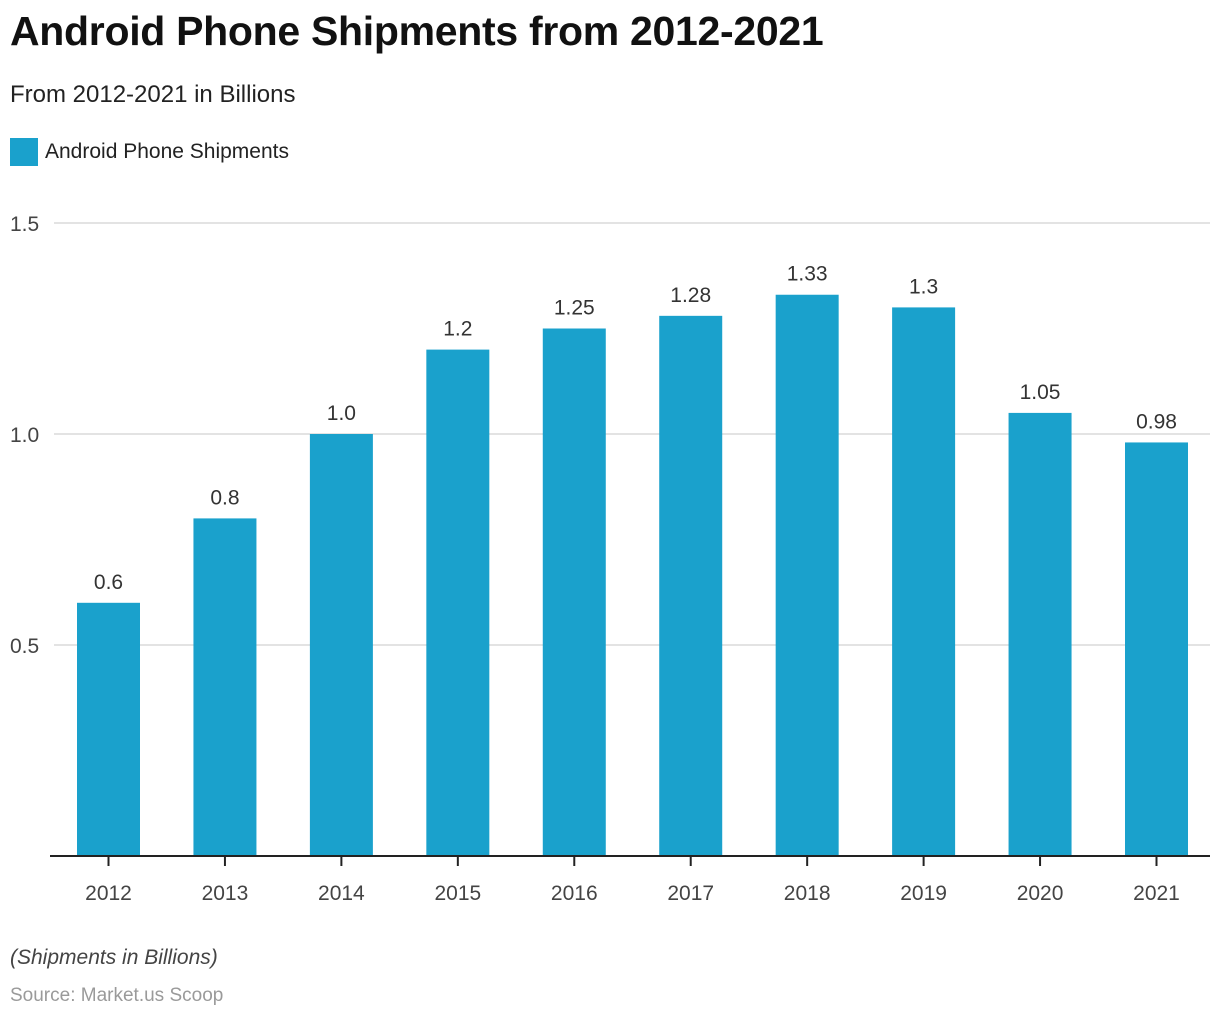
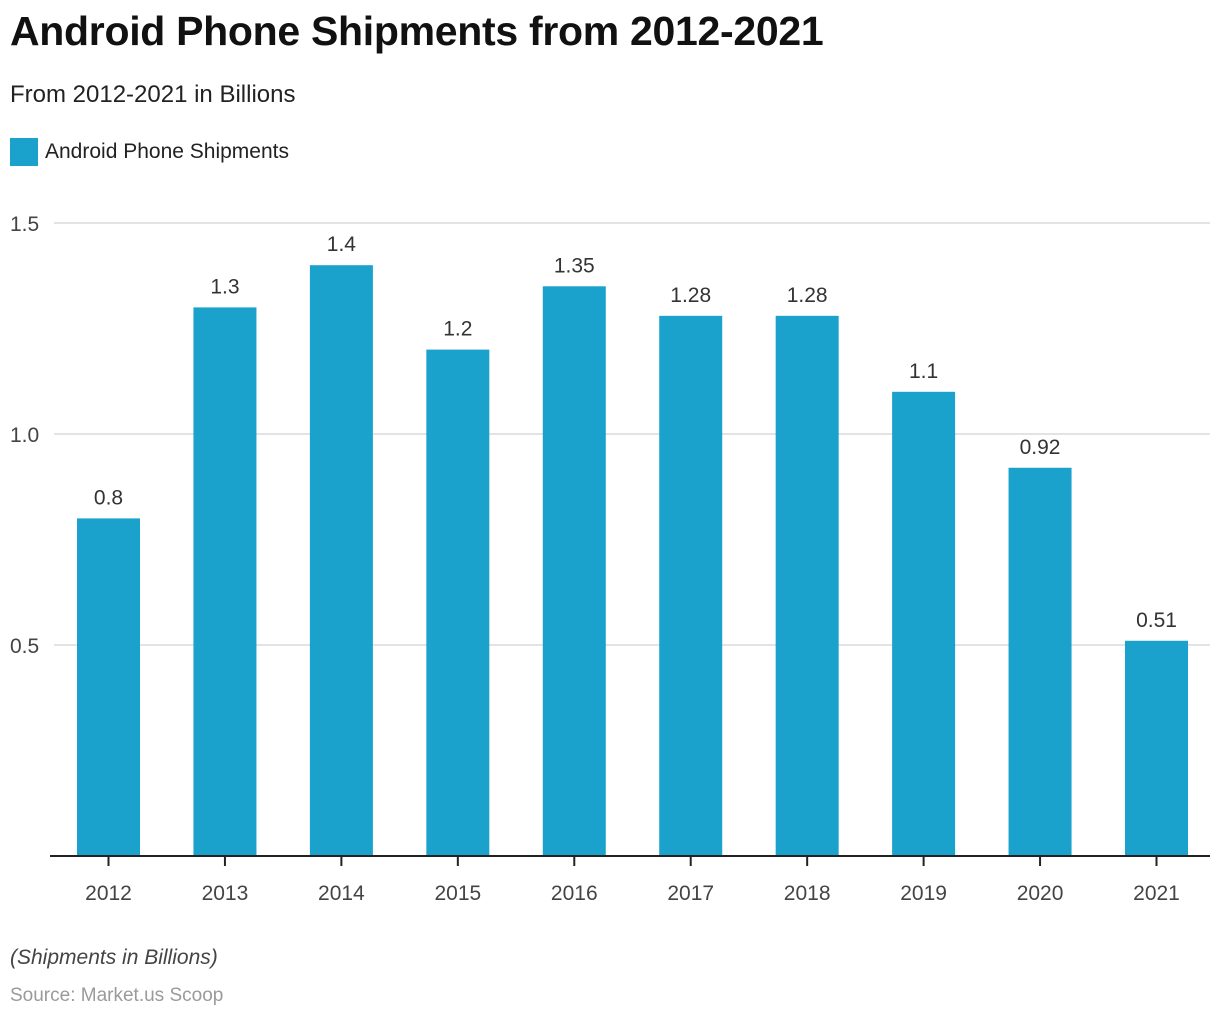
2012: 0.6 -> 0.8
2013: 0.8 -> 1.3
2014: 1.0 -> 1.4
2016: 1.25 -> 1.35
2018: 1.33 -> 1.28
2019: 1.3 -> 1.1
2020: 1.05 -> 0.92
2021: 0.98 -> 0.51
